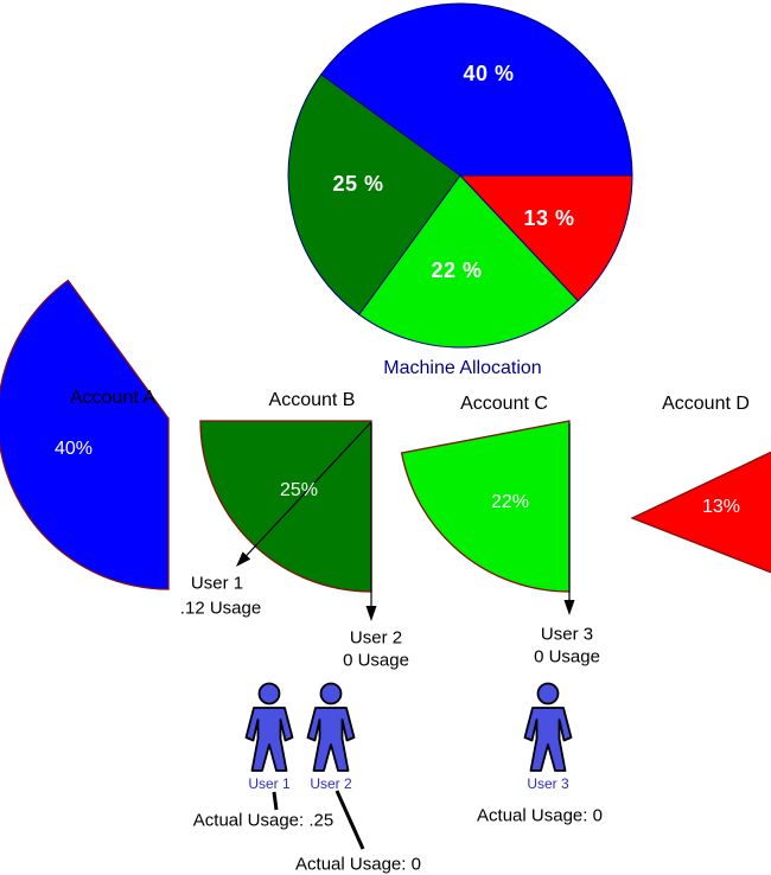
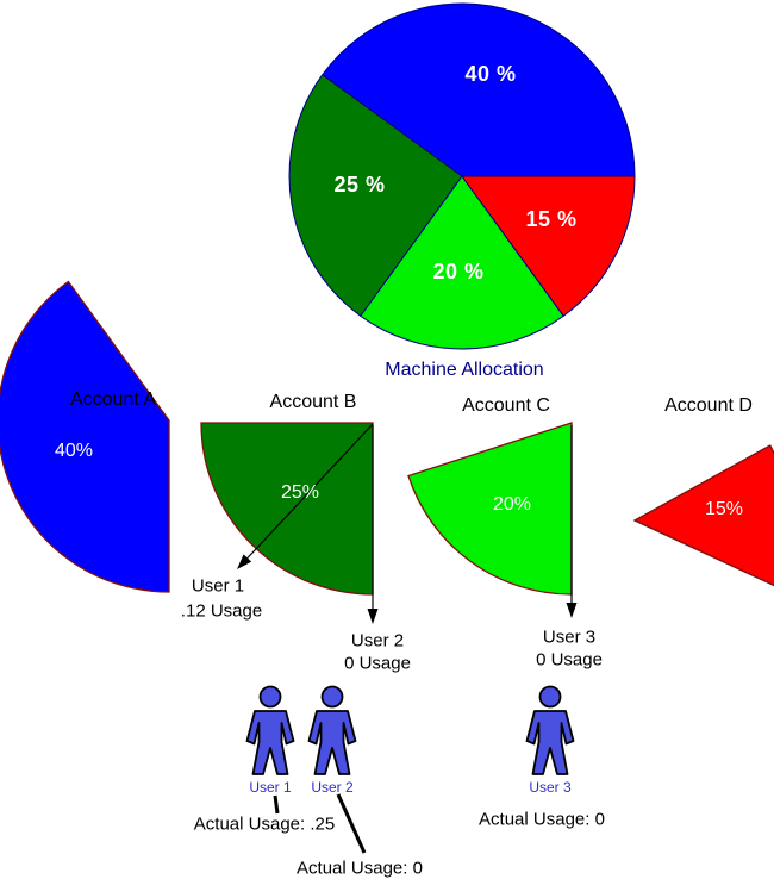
Account C: 22% -> 20%
Account D: 13% -> 15%
